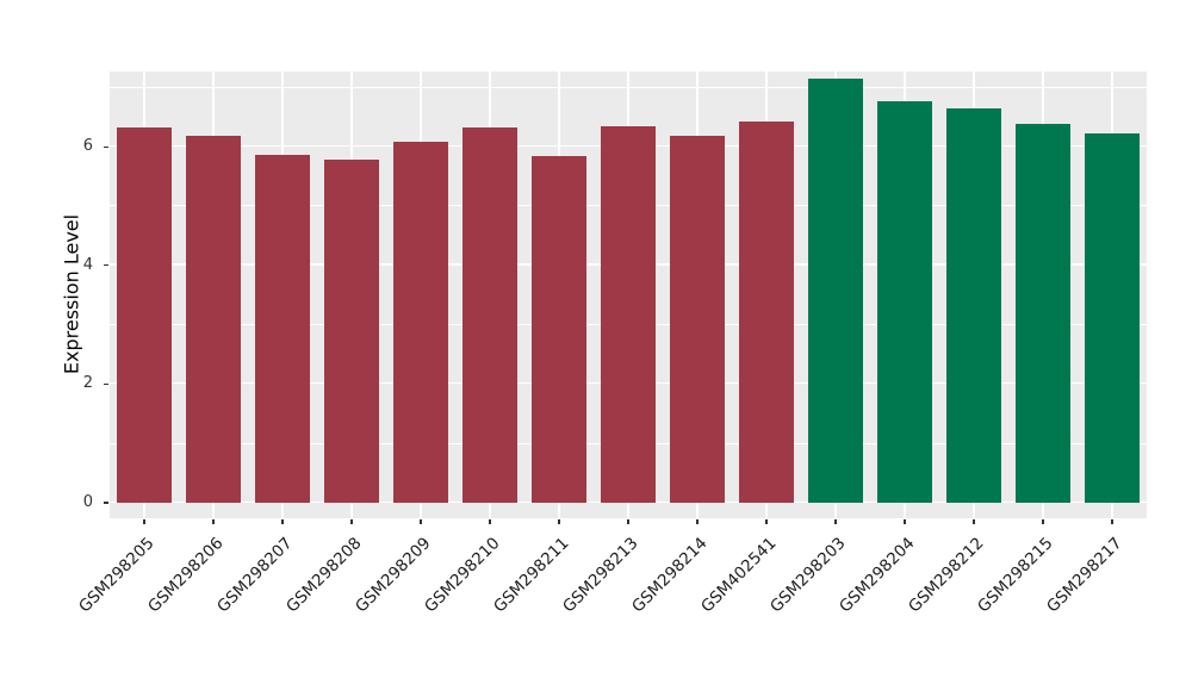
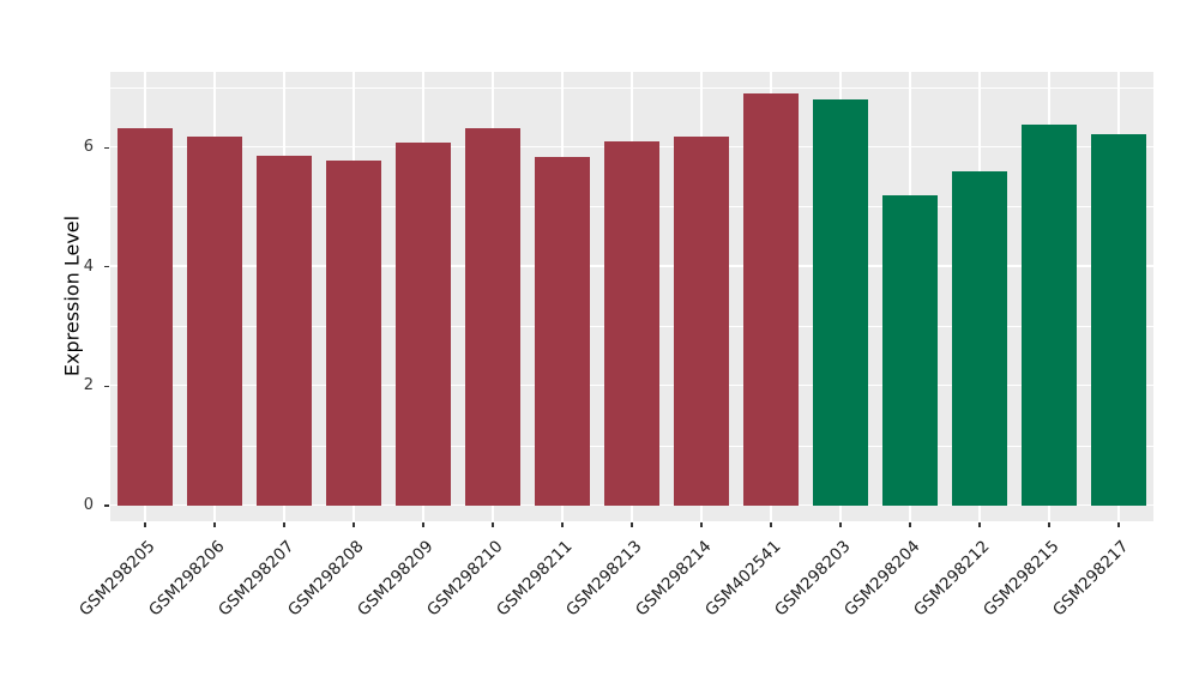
GSM298213: 6.3 -> 6.1
GSM402541: 6.4 -> 6.9
GSM298203: 7.2 -> 6.8
GSM298204: 6.8 -> 5.2
GSM298212: 6.7 -> 5.6
